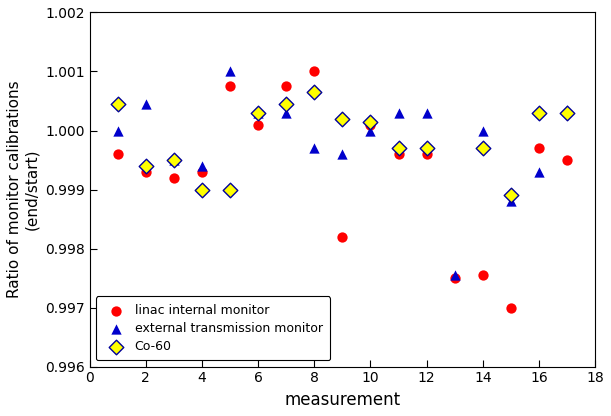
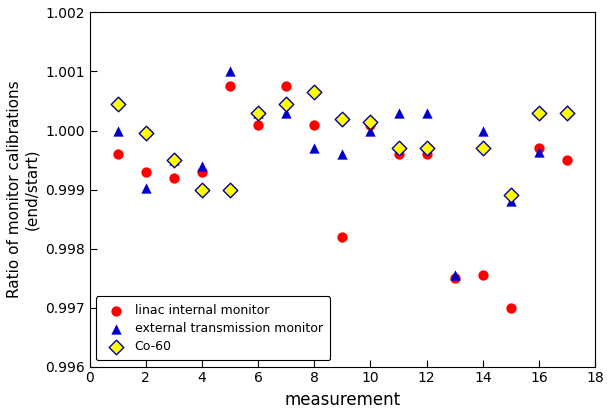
external transmission monitor/2: 1.00045 -> 0.99902
Co-60/2: 0.99940 -> 0.99996
linac internal monitor/8: 1.00100 -> 1.00010
external transmission monitor/16: 0.99930 -> 0.99964
